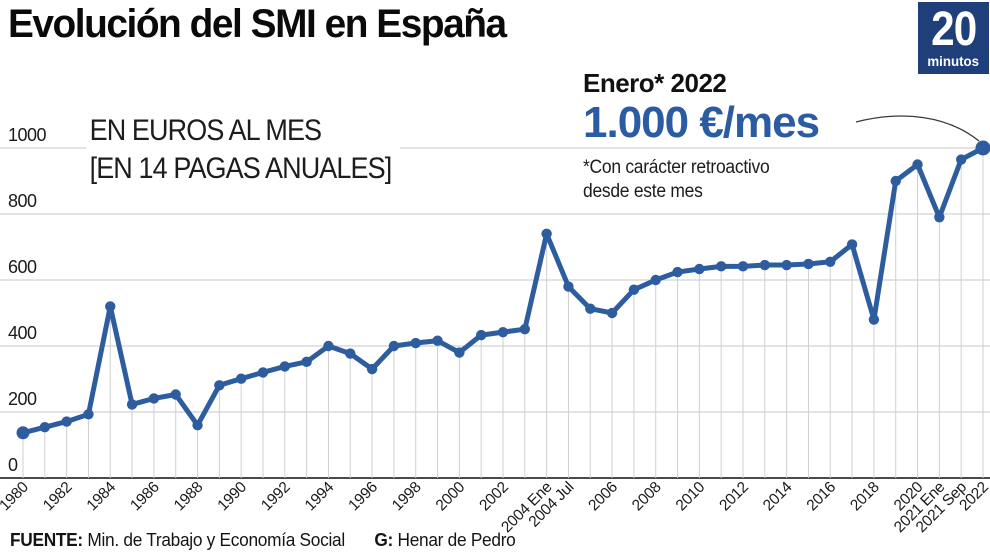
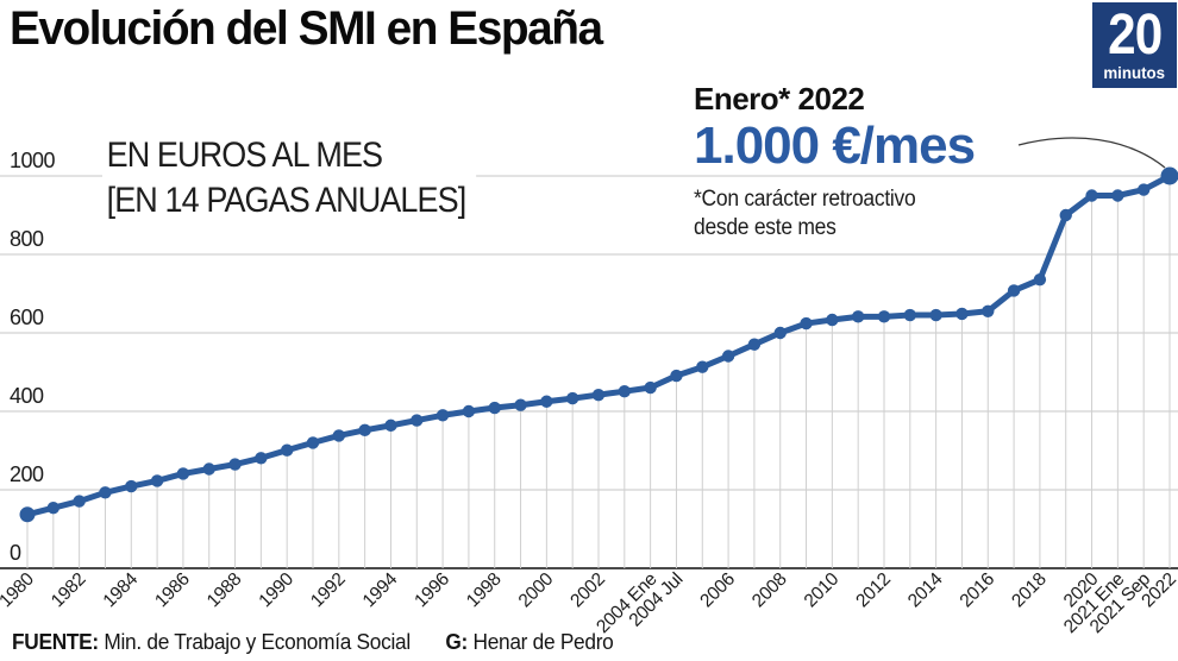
1984: 520 -> 210
1988: 160 -> 260
1994: 400 -> 360
1996: 330 -> 390
2000: 380 -> 420
2004 Ene: 740 -> 460
2004 Jul: 580 -> 490
2006: 500 -> 540
2018: 480 -> 740
2021 Ene: 790 -> 950
